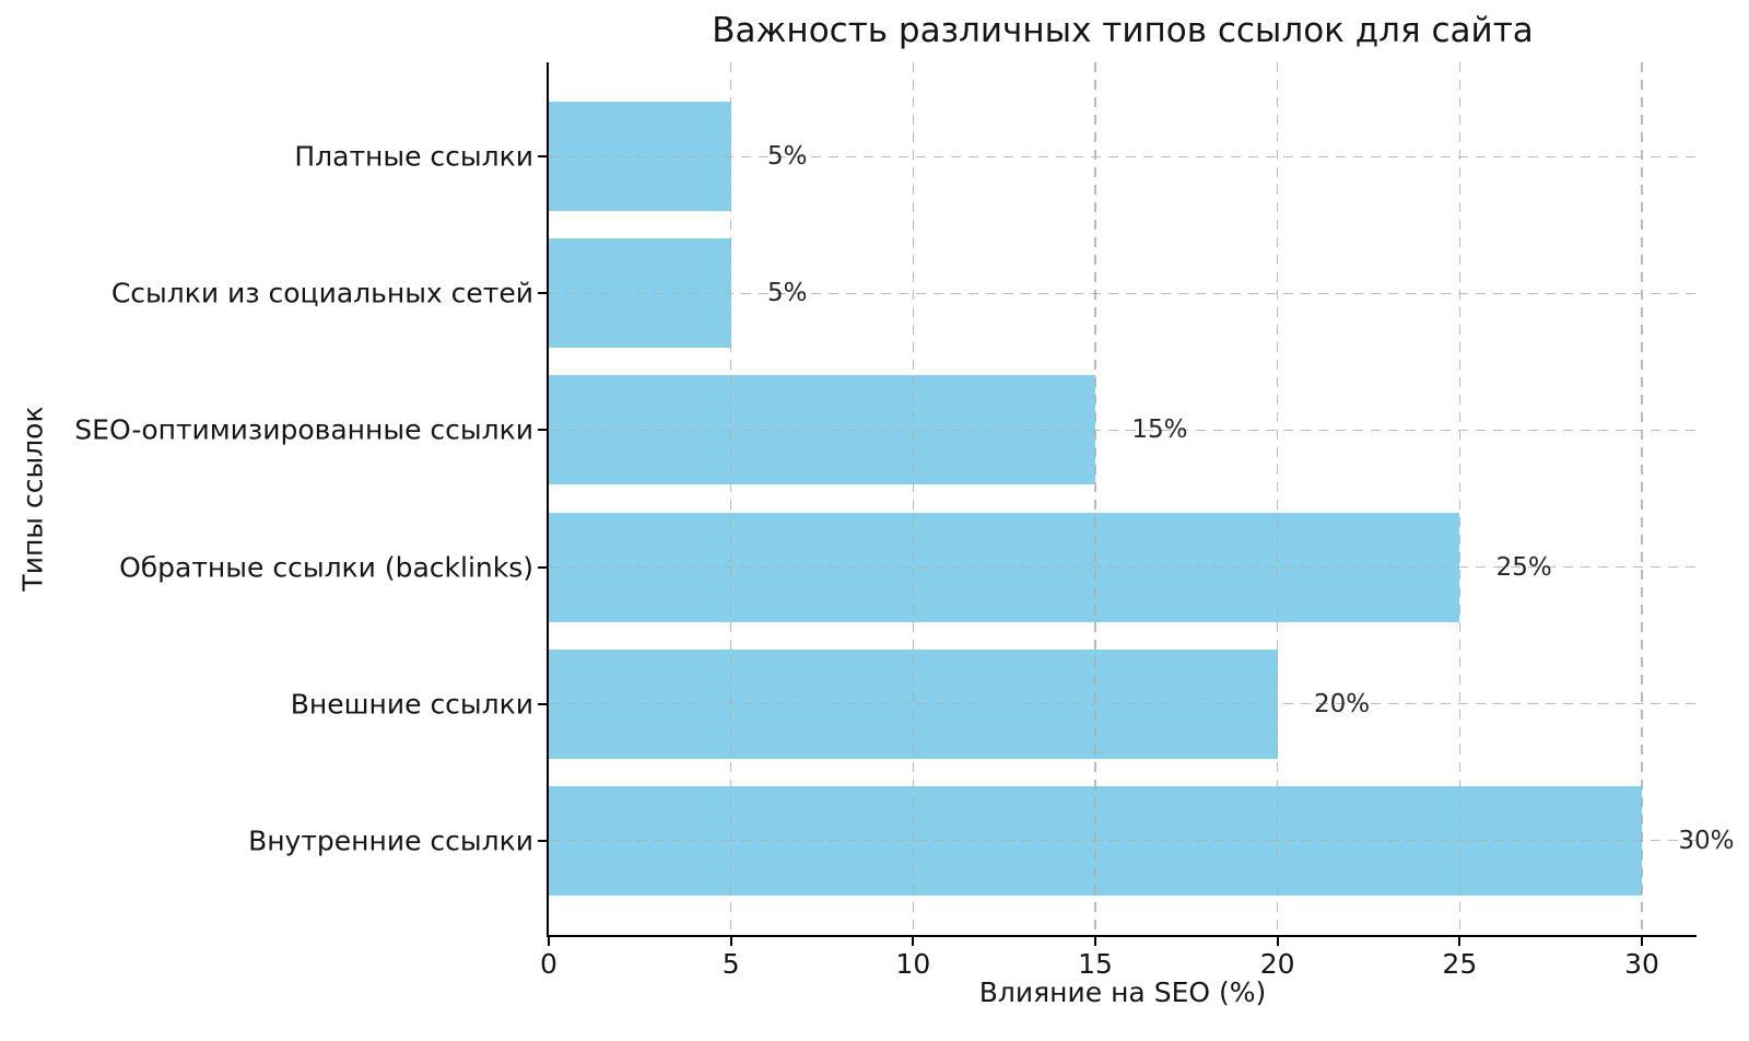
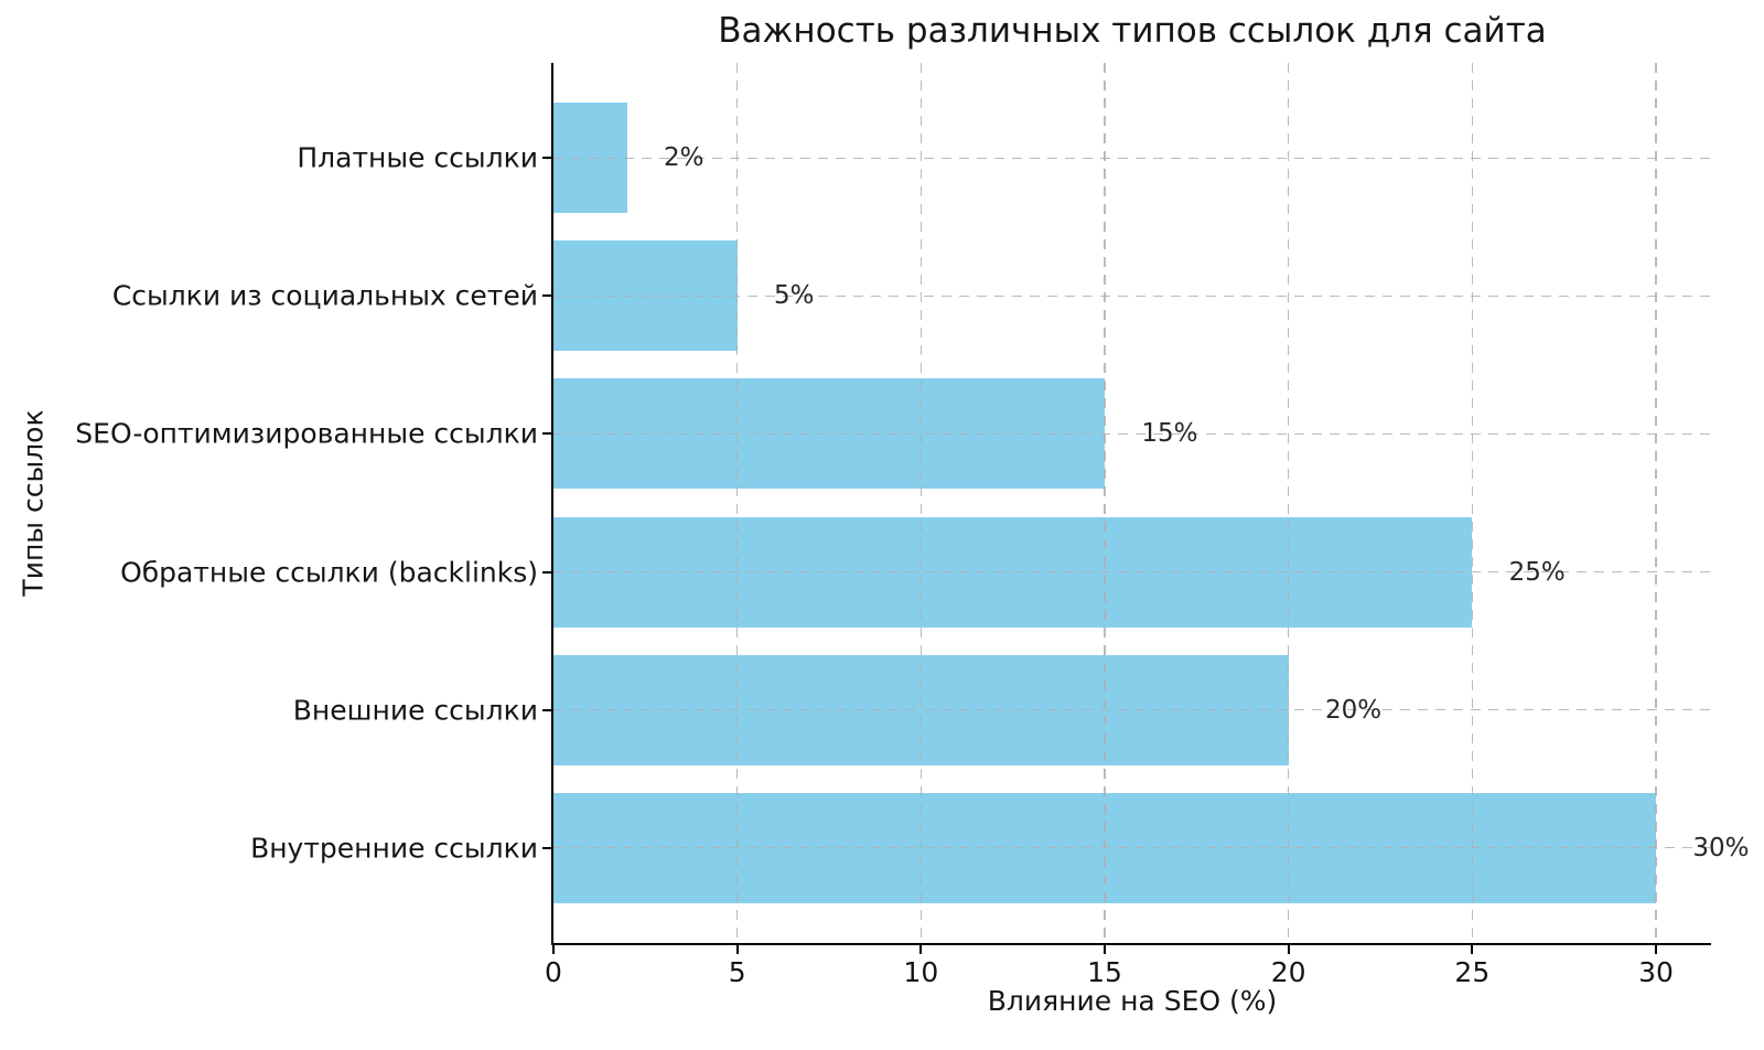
Платные ссылки: 5% -> 2%
